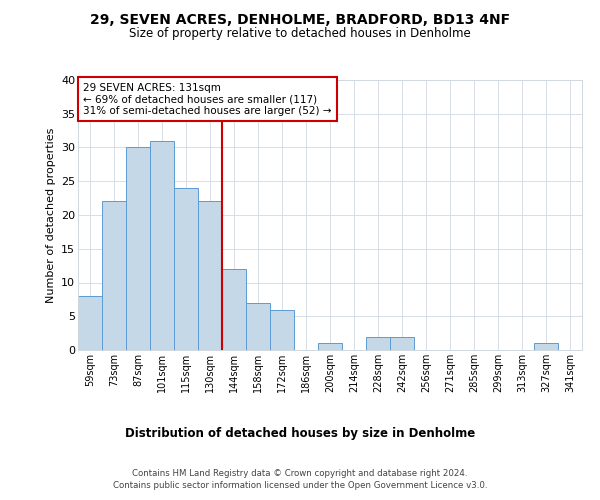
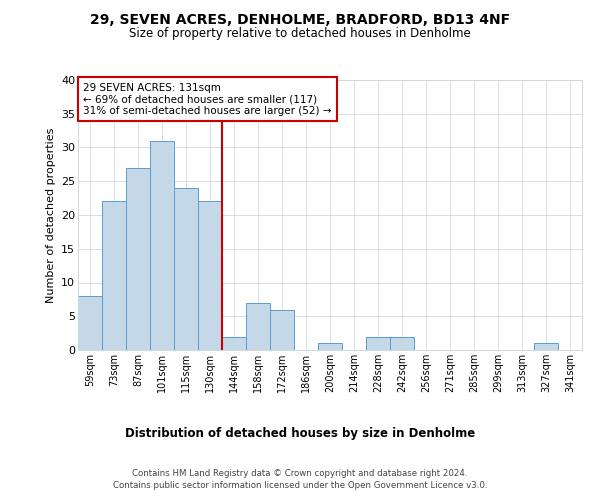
87sqm: 30 -> 27
144sqm: 12 -> 2
